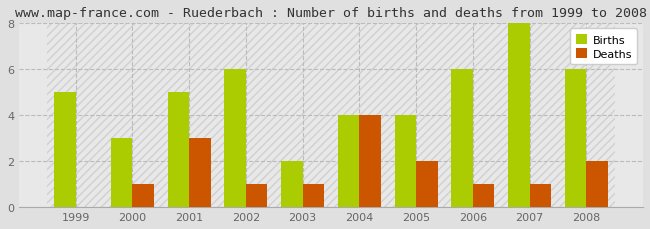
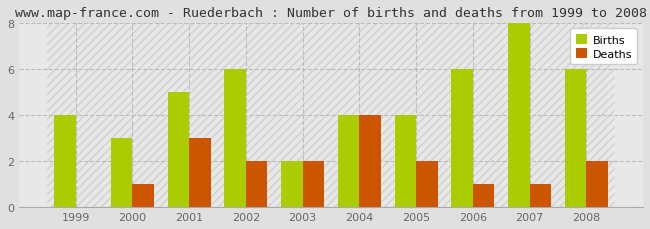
Births/1999: 5 -> 4
Deaths/2002: 1 -> 2
Deaths/2003: 1 -> 2
